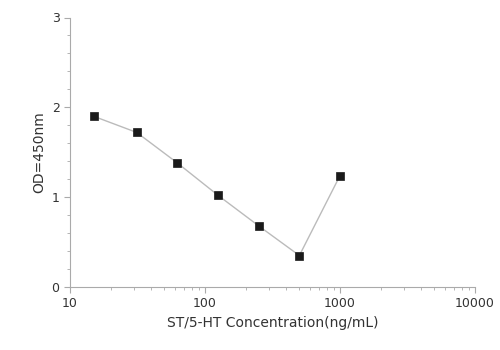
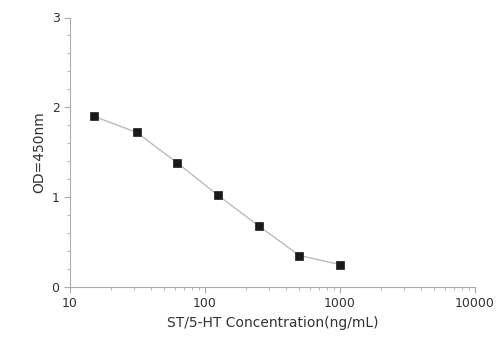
1000: 1.24 -> 0.25
